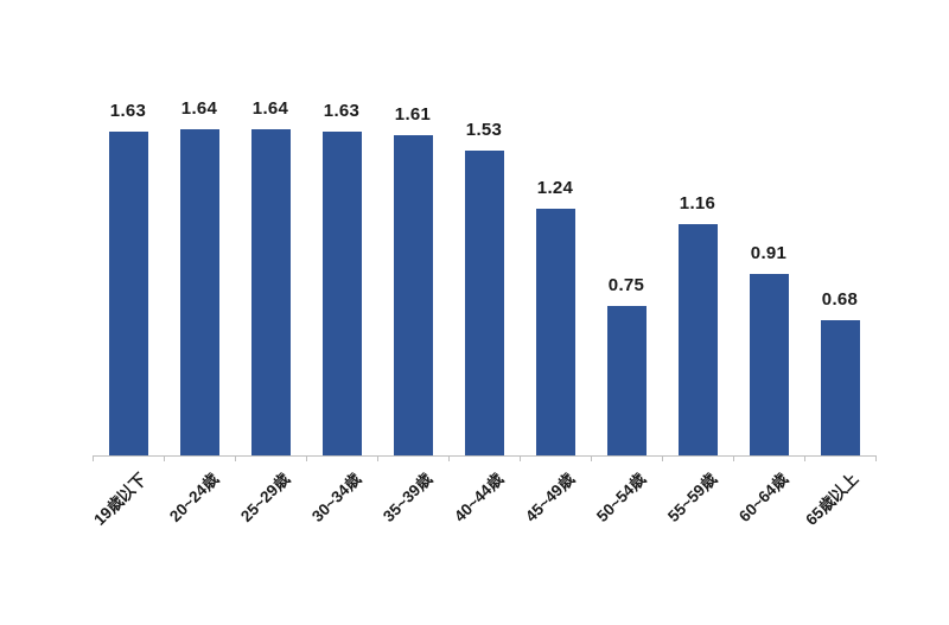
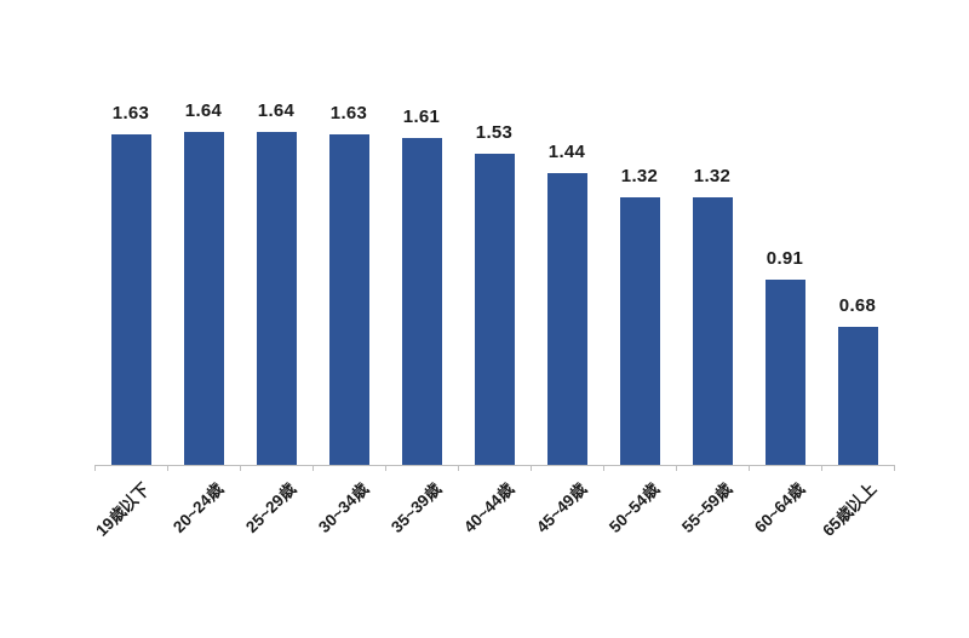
45~49歳: 1.24 -> 1.44
50~54歳: 0.75 -> 1.32
55~59歳: 1.16 -> 1.32
